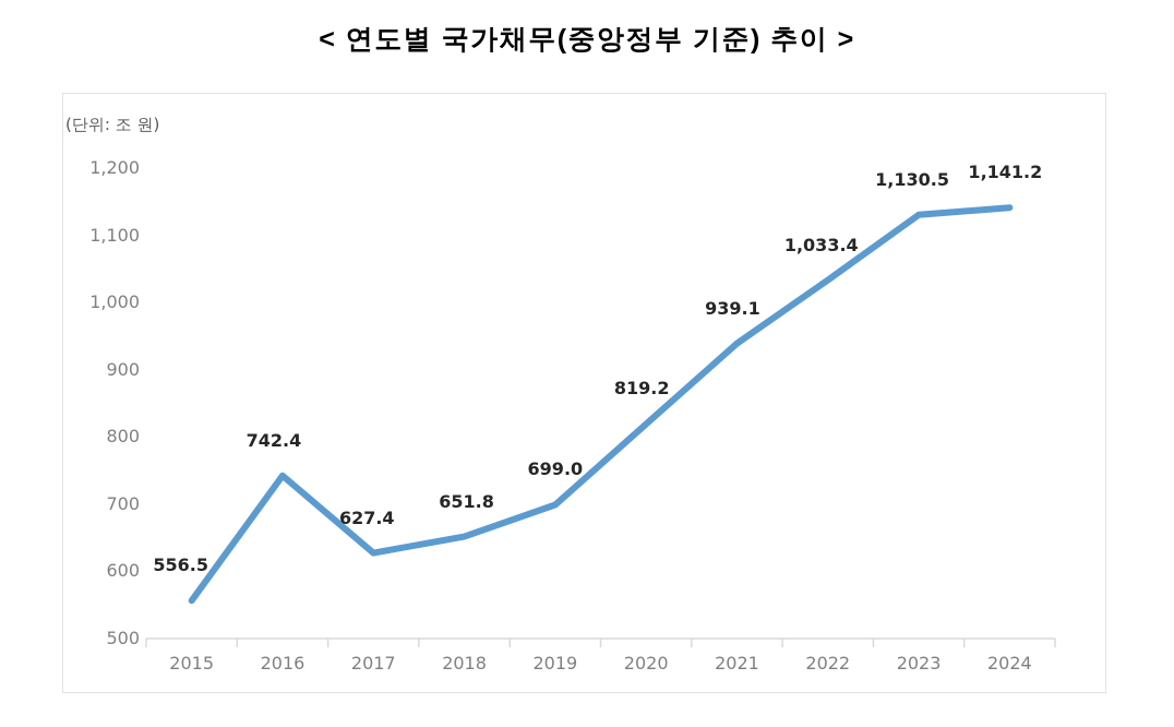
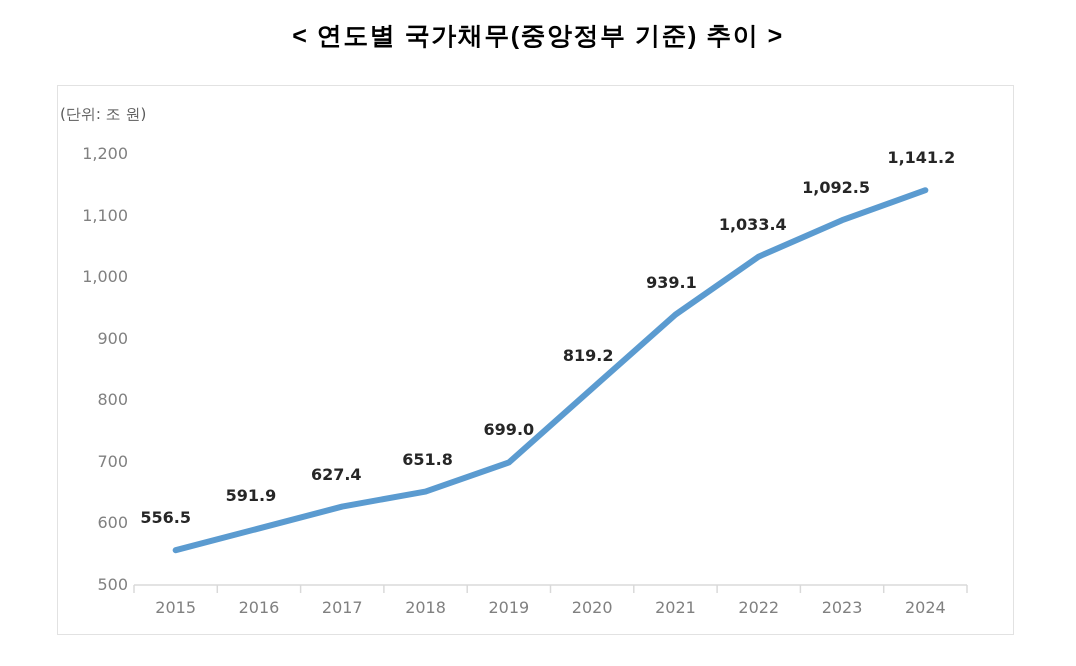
2016: 742.4 -> 591.9
2023: 1,130.5 -> 1,092.5
